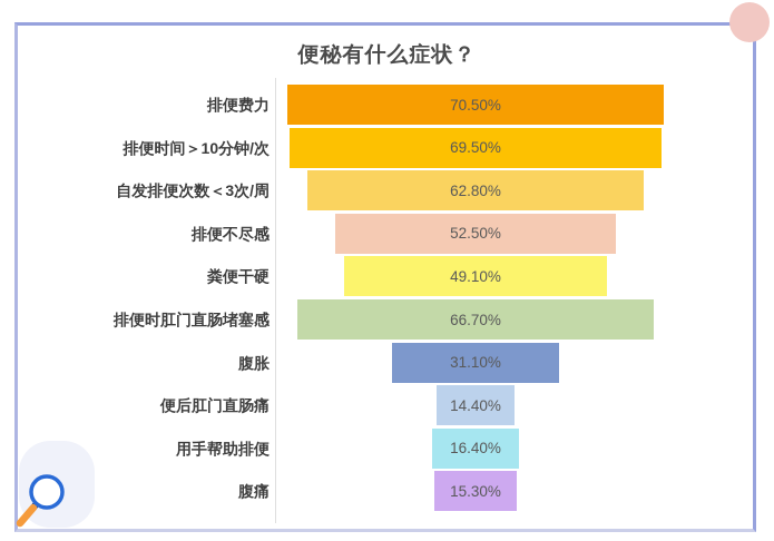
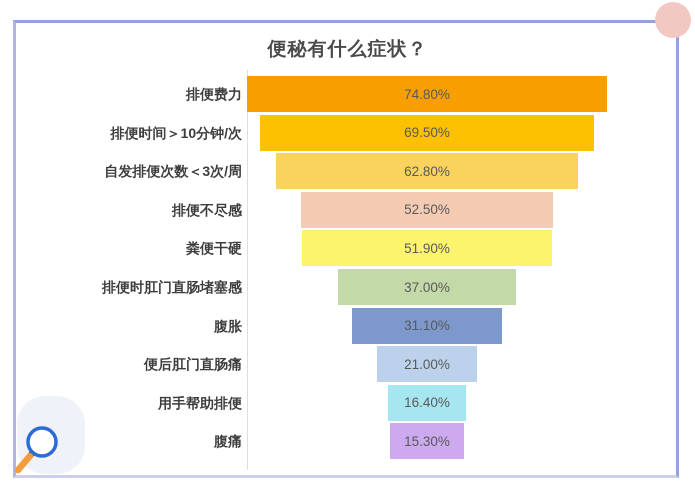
排便费力: 70.50% -> 74.80%
粪便干硬: 49.10% -> 51.90%
排便时肛门直肠堵塞感: 66.70% -> 37.00%
便后肛门直肠痛: 14.40% -> 21.00%
